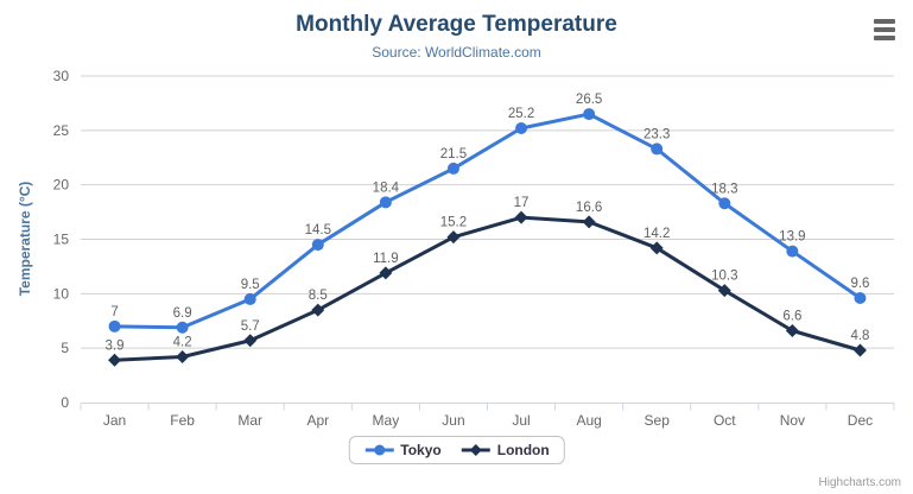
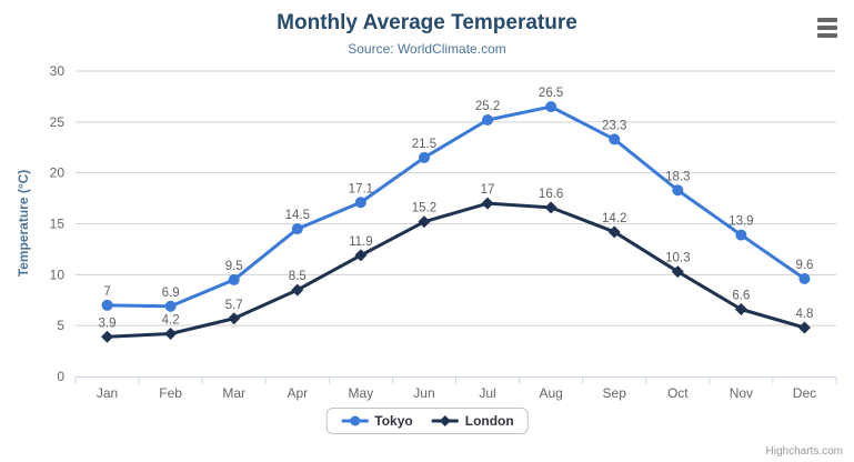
Tokyo/May: 18.4 -> 17.1
